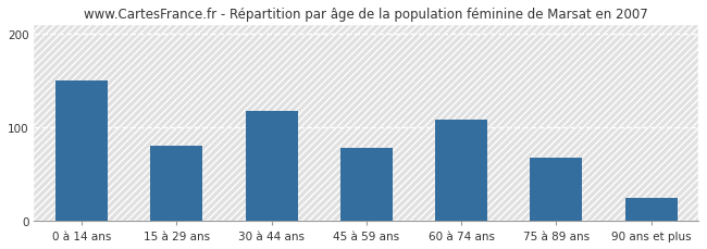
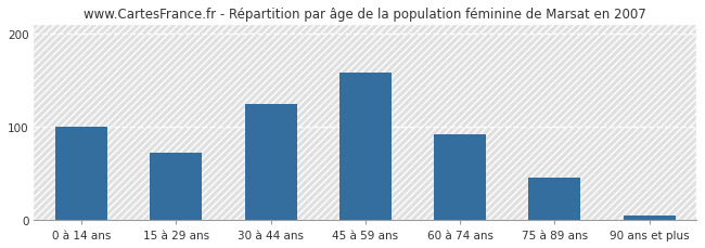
0 à 14 ans: 150 -> 100
15 à 29 ans: 80 -> 72
30 à 44 ans: 118 -> 125
45 à 59 ans: 78 -> 158
60 à 74 ans: 108 -> 92
75 à 89 ans: 68 -> 45
90 ans et plus: 24 -> 5
